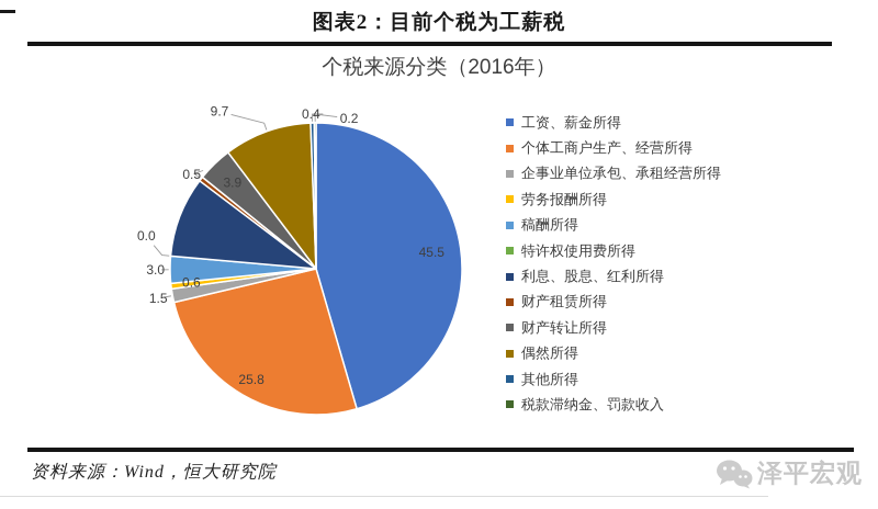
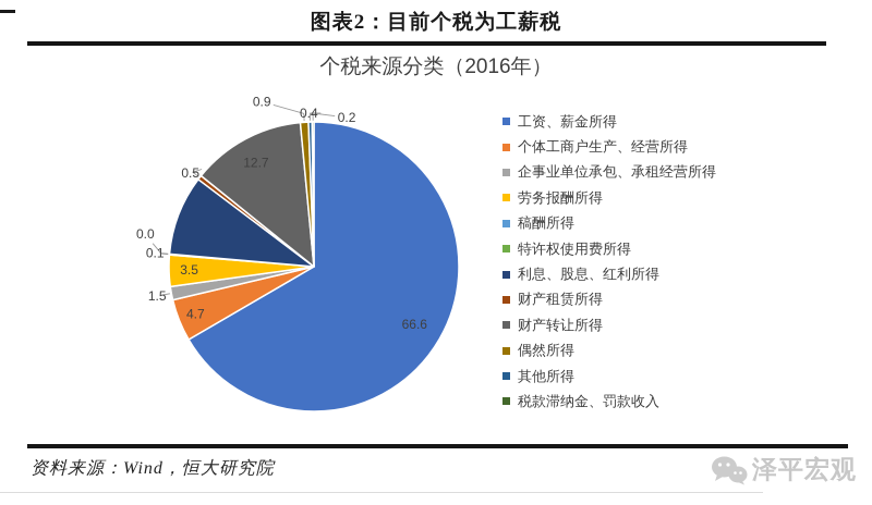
工资、薪金所得: 45.5 -> 66.6
个体工商户生产、经营所得: 25.8 -> 4.7
劳务报酬所得: 0.6 -> 3.5
稿酬所得: 3.0 -> 0.1
财产转让所得: 3.9 -> 12.7
偶然所得: 9.7 -> 0.9
